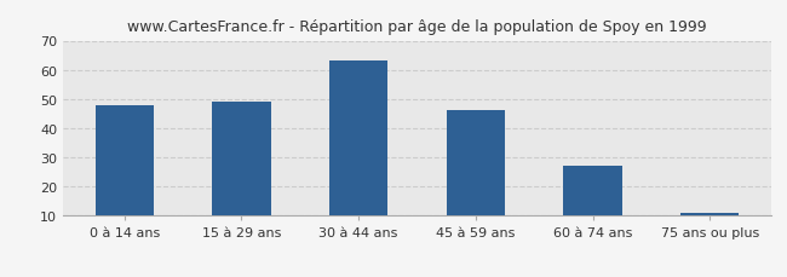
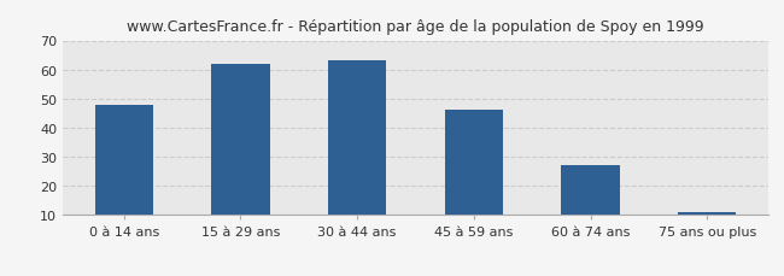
15 à 29 ans: 49 -> 62
